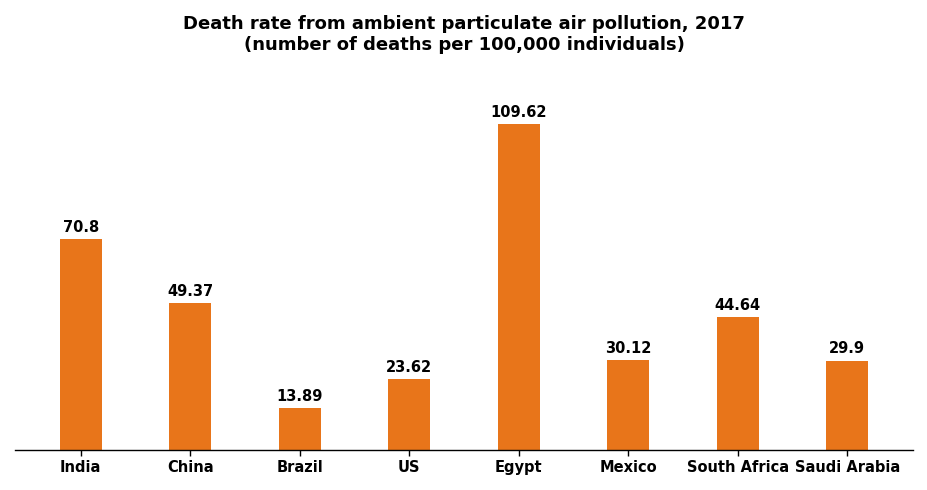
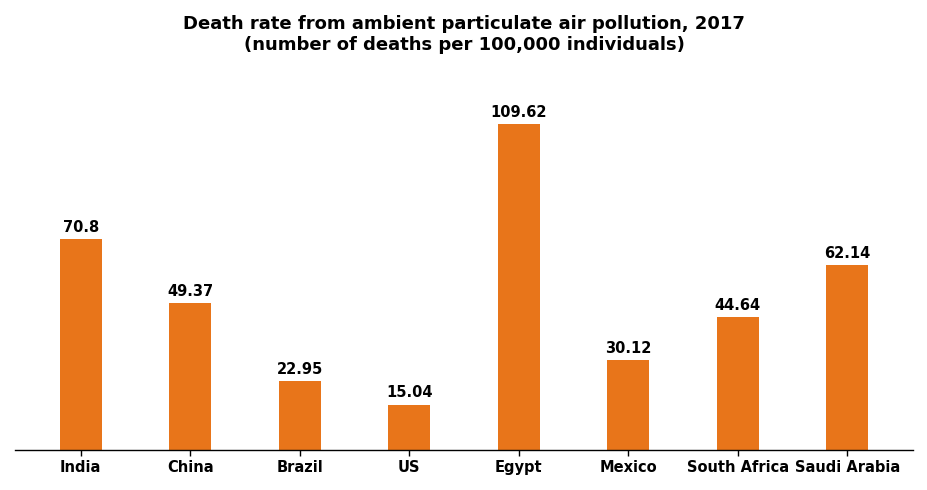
Brazil: 13.89 -> 22.95
US: 23.62 -> 15.04
Saudi Arabia: 29.9 -> 62.14
